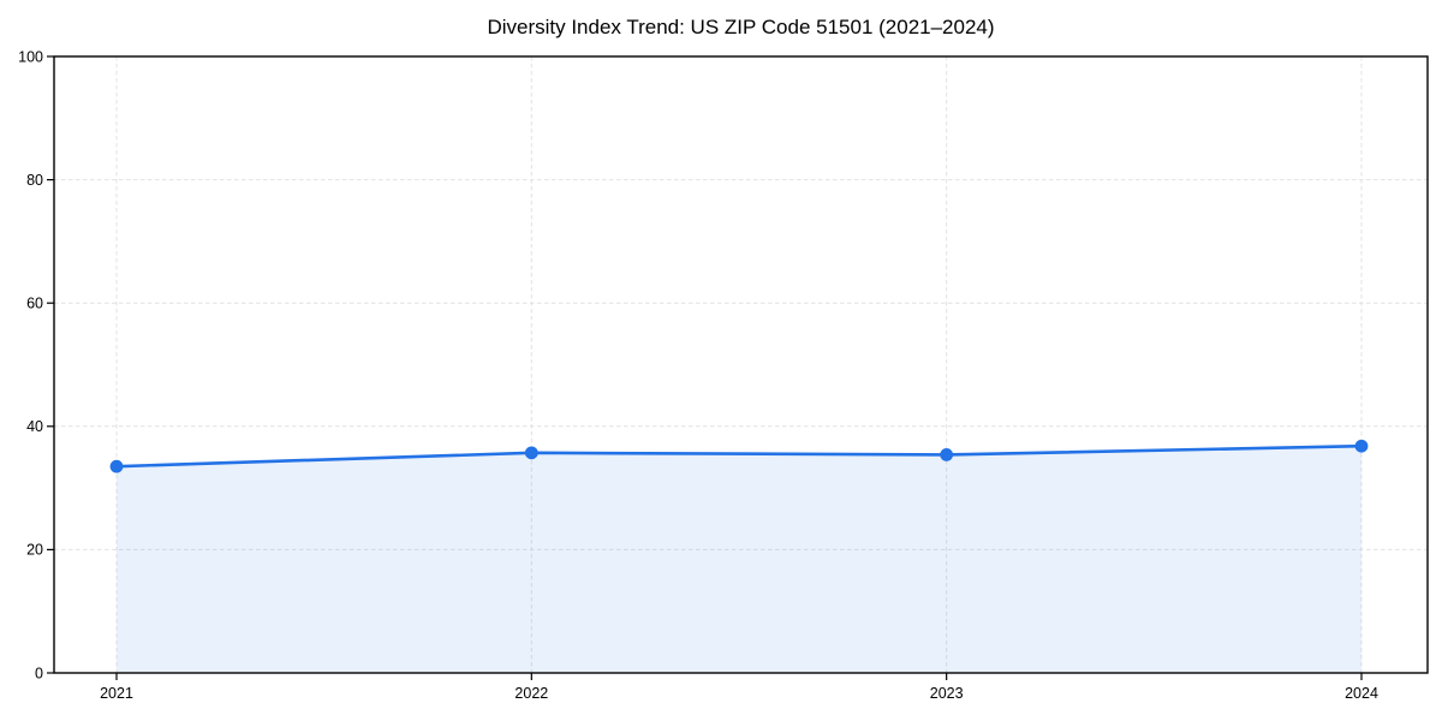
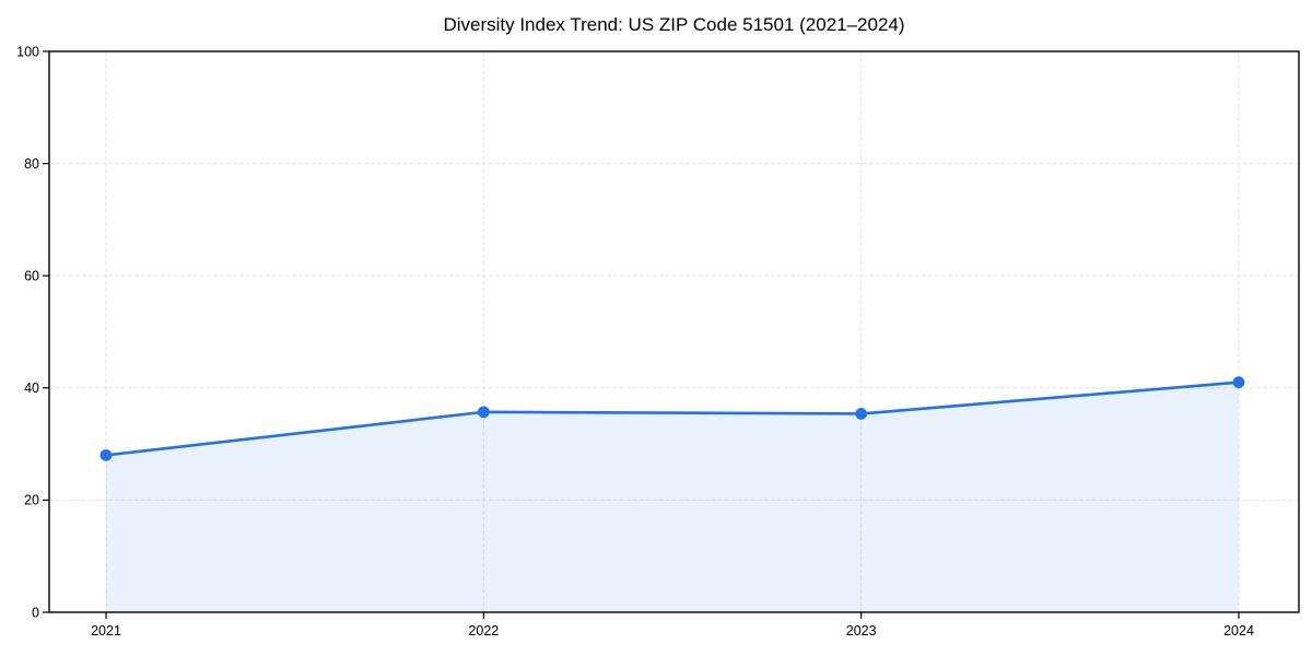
2021: 34 -> 28
2024: 37 -> 41
